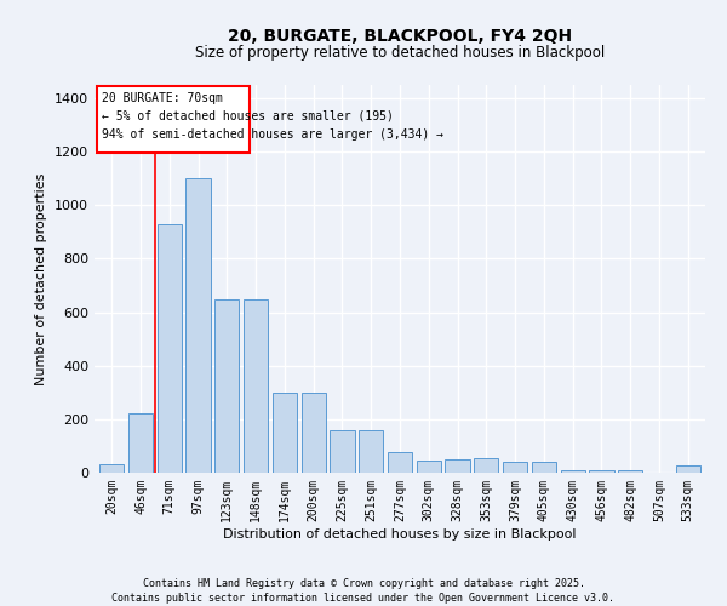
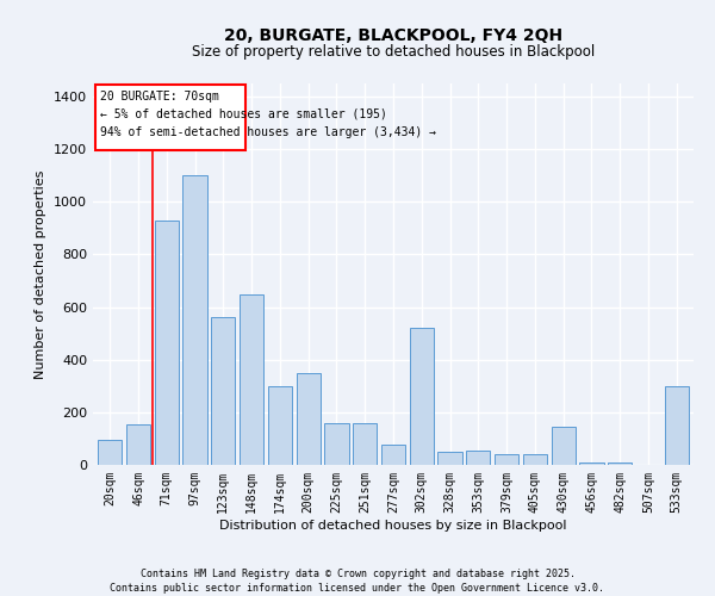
20sqm: 30 -> 95
46sqm: 220 -> 155
123sqm: 650 -> 560
200sqm: 300 -> 350
302sqm: 45 -> 520
430sqm: 10 -> 145
533sqm: 25 -> 300
